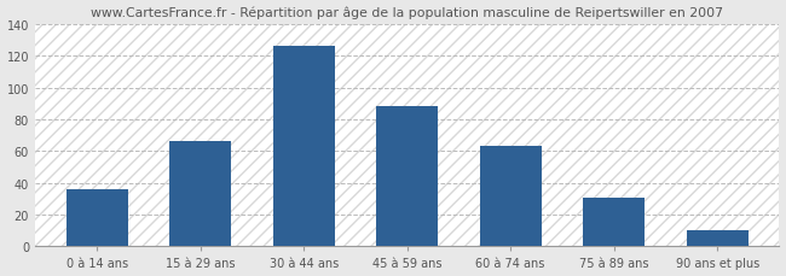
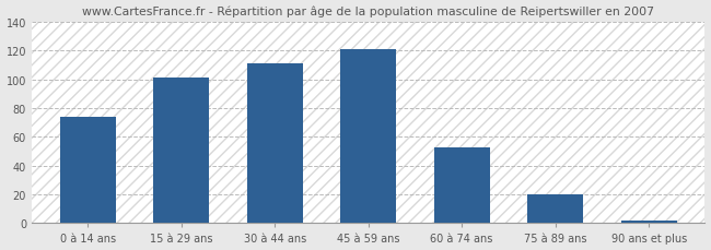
0 à 14 ans: 36 -> 74
15 à 29 ans: 66 -> 101
30 à 44 ans: 126 -> 111
45 à 59 ans: 88 -> 121
60 à 74 ans: 63 -> 53
75 à 89 ans: 31 -> 20
90 ans et plus: 10 -> 2
